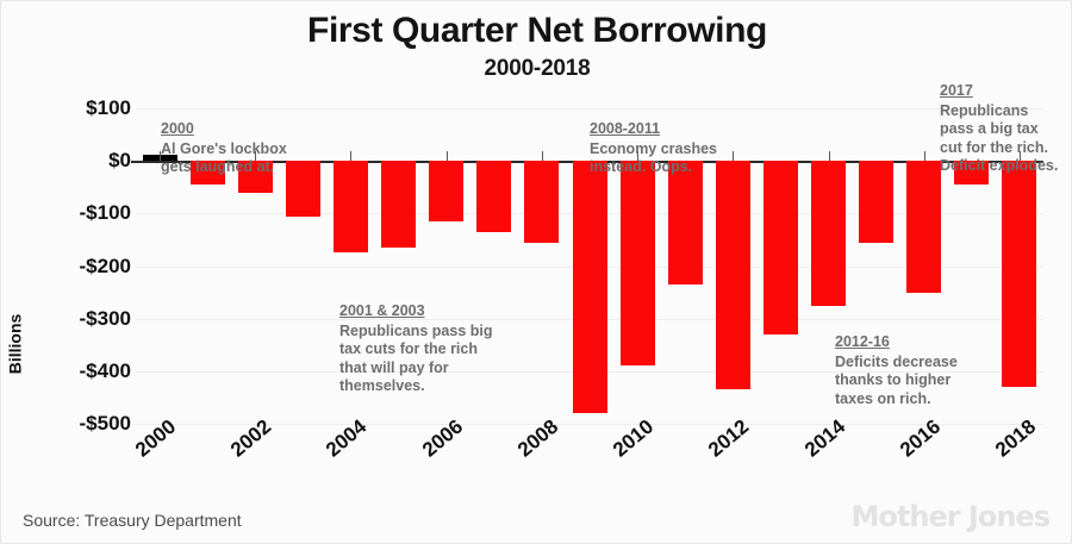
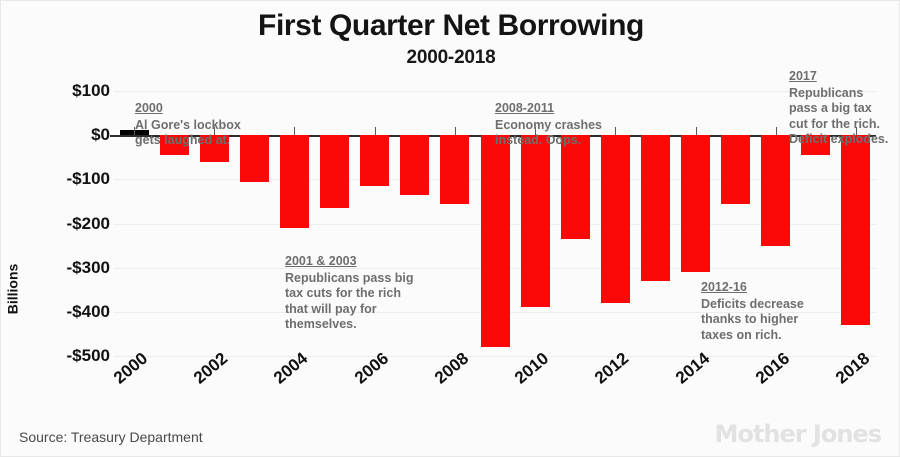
2004: -$180 -> -$210
2012: -$440 -> -$380
2014: -$280 -> -$310
